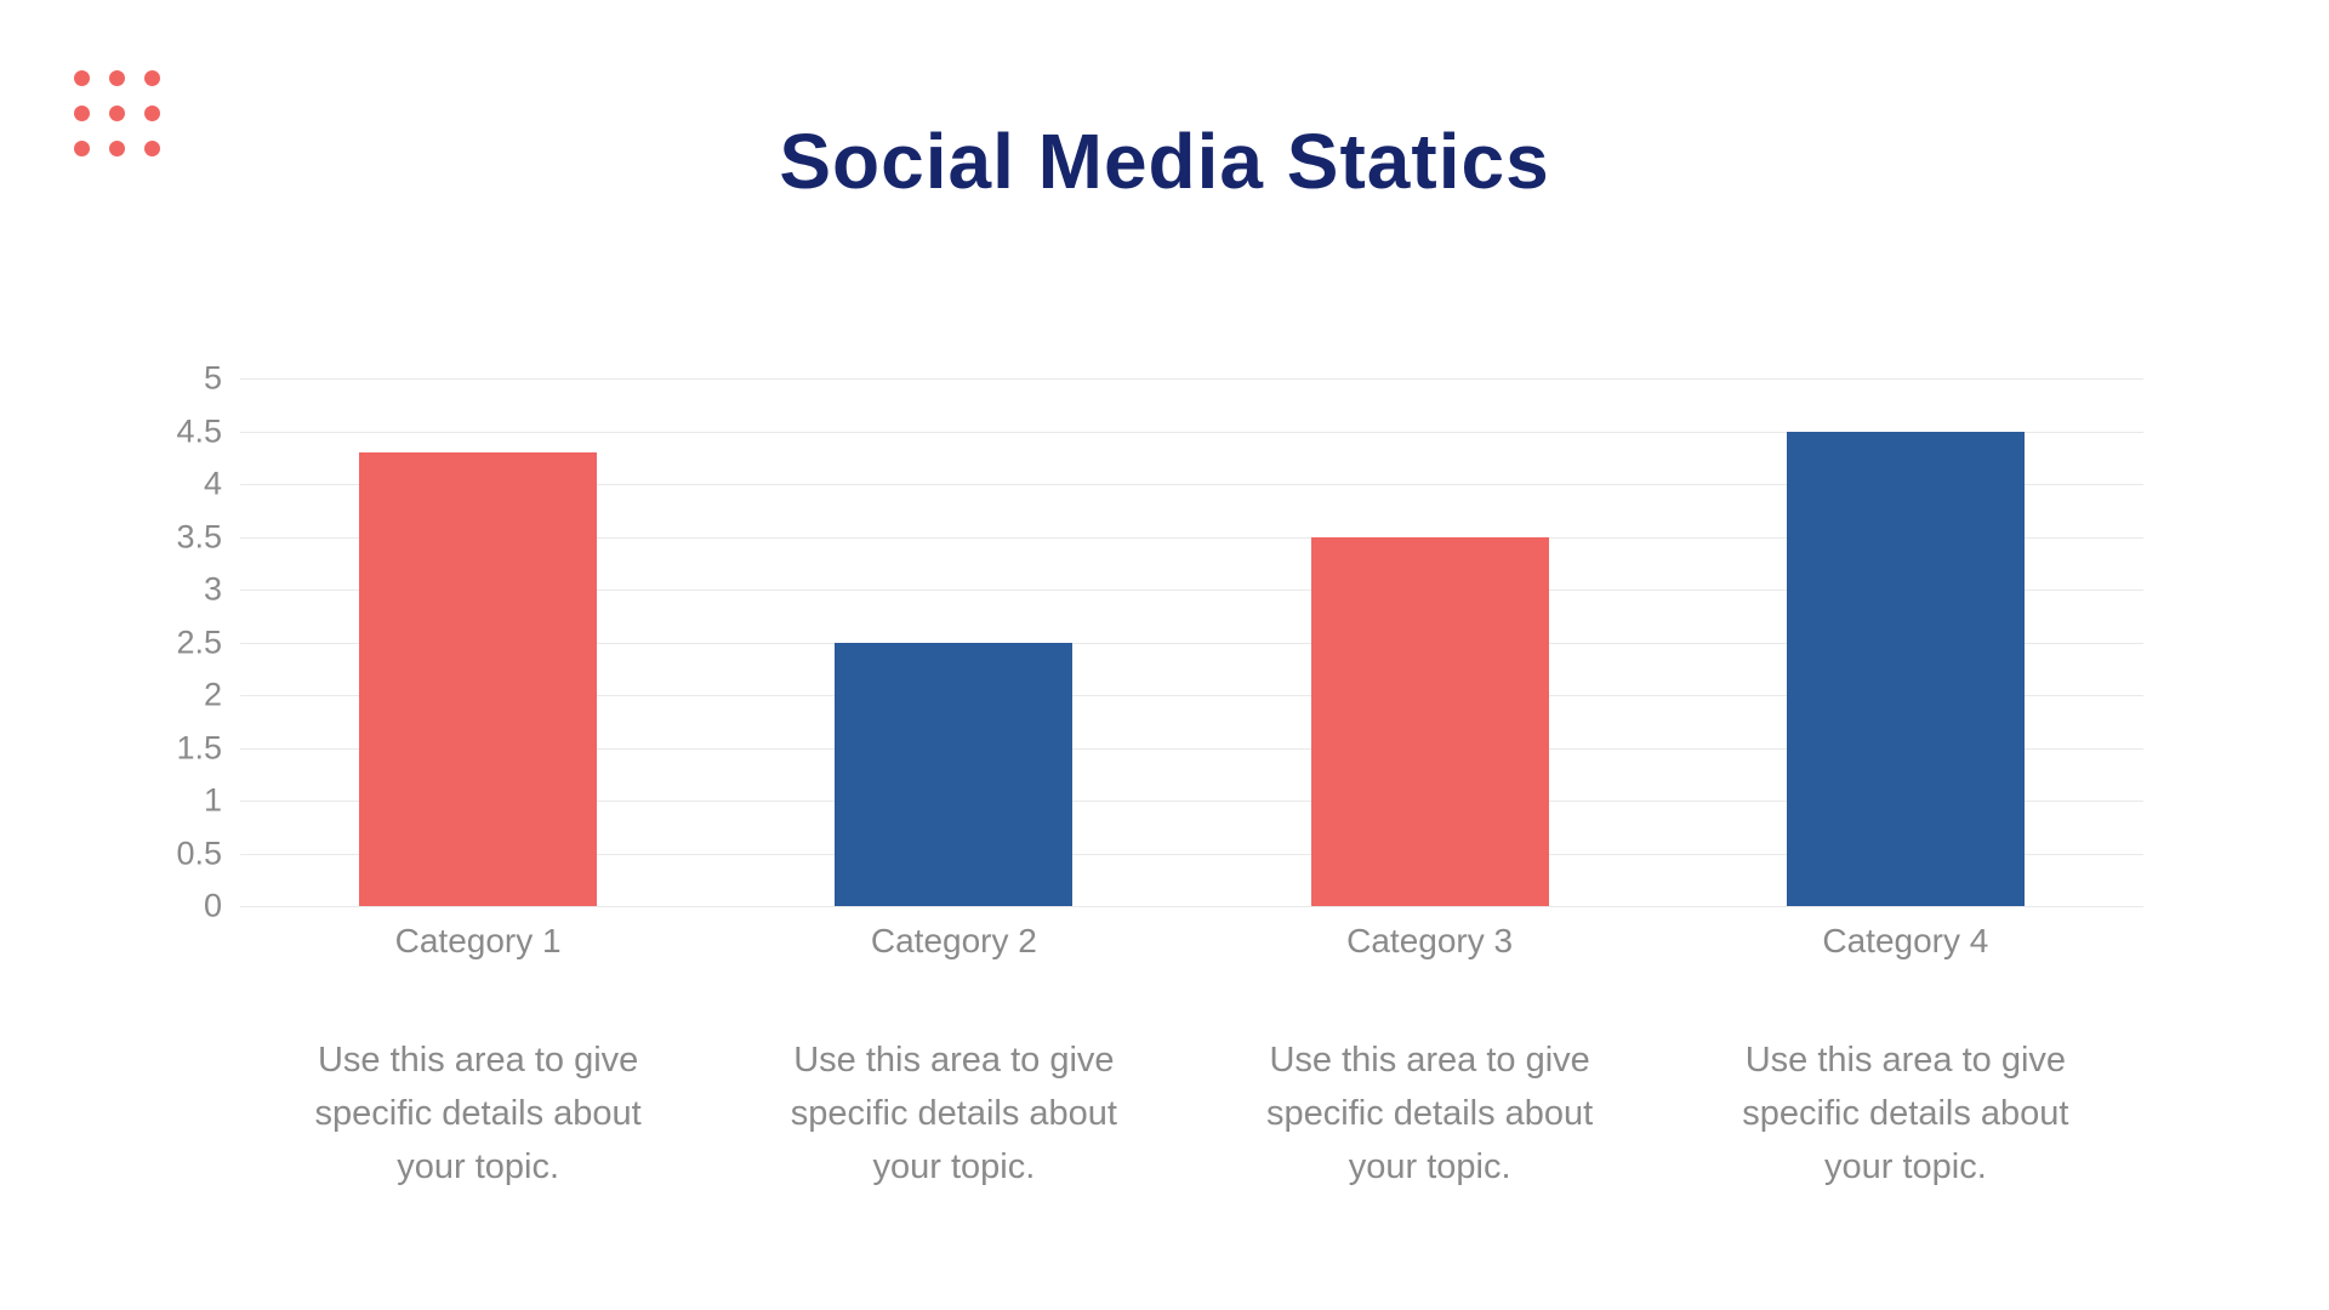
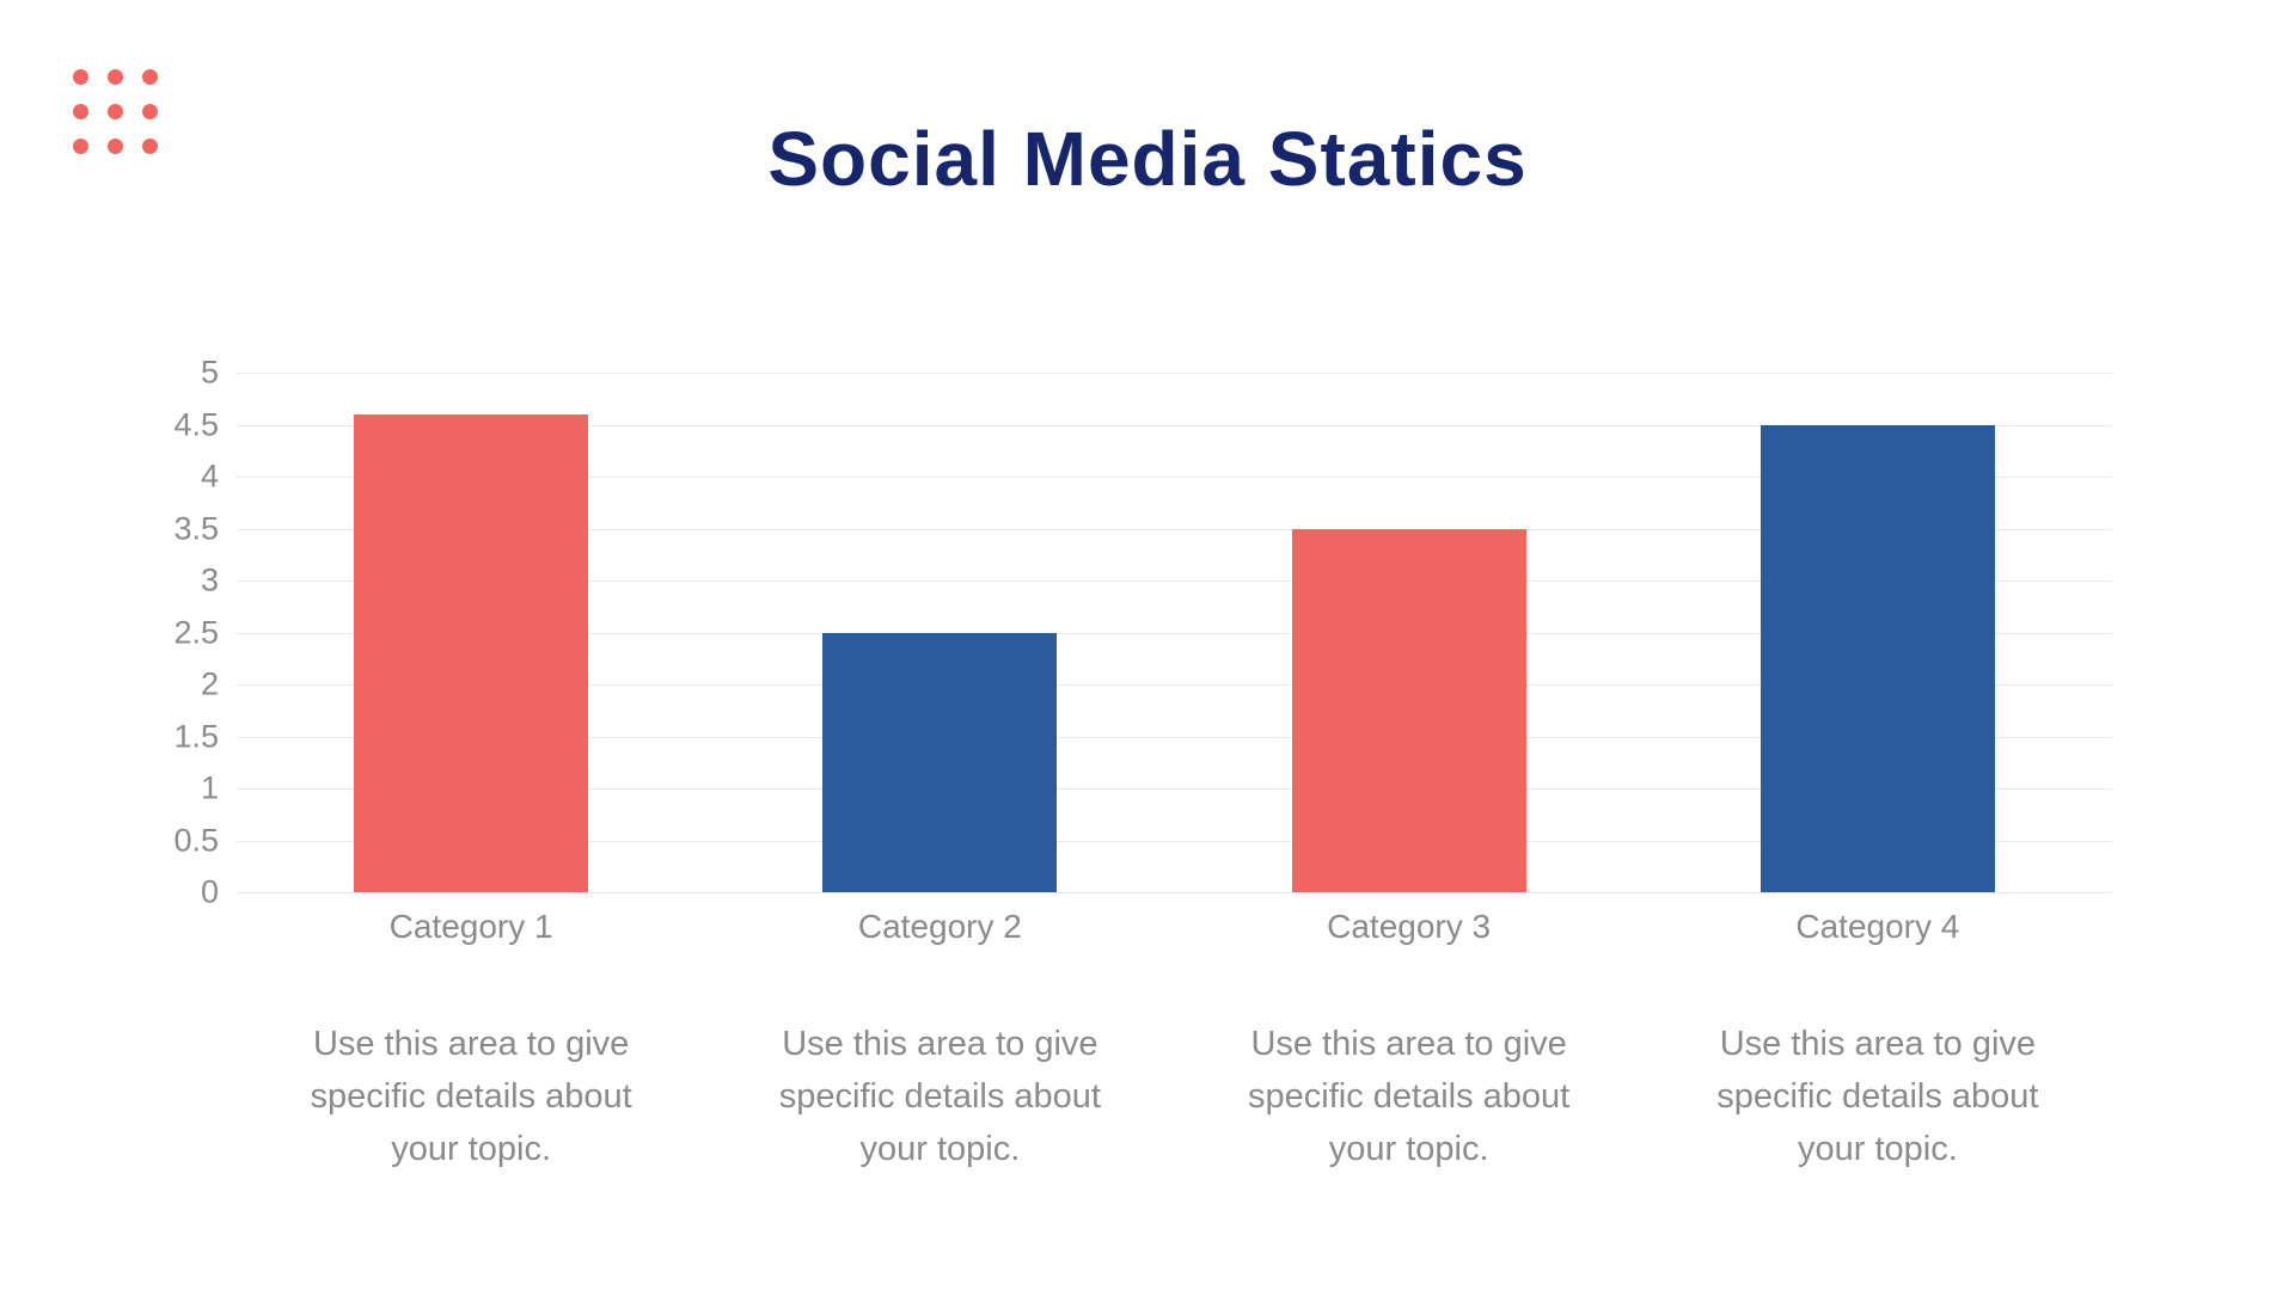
Category 1: 4.3 -> 4.6
